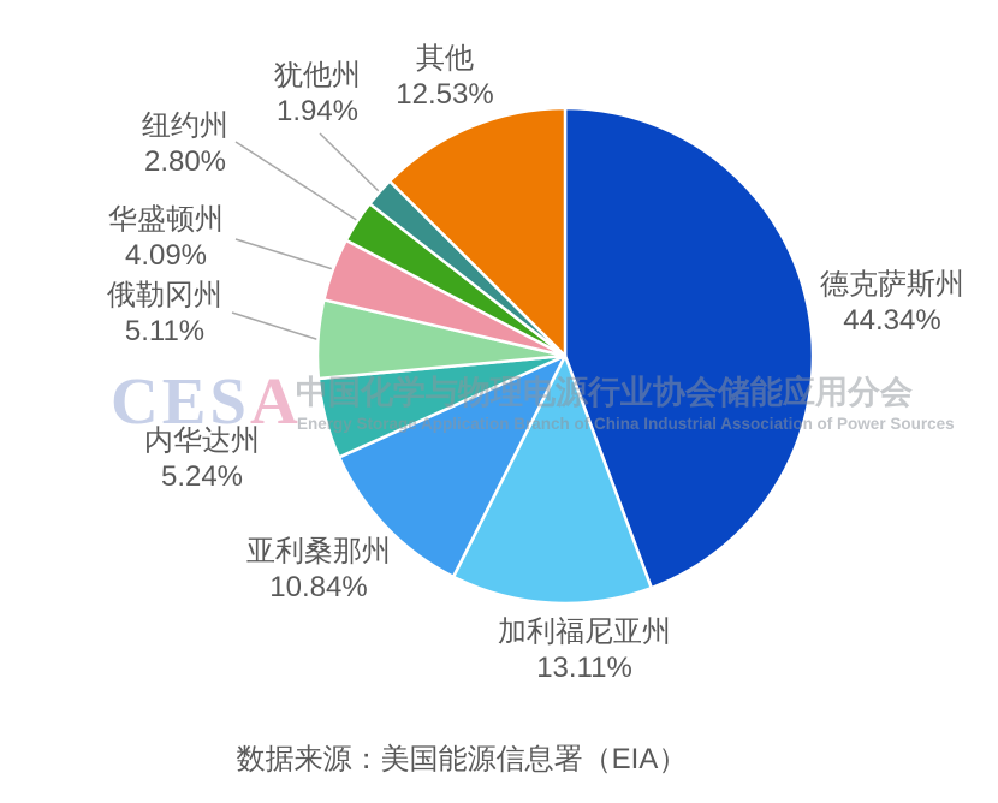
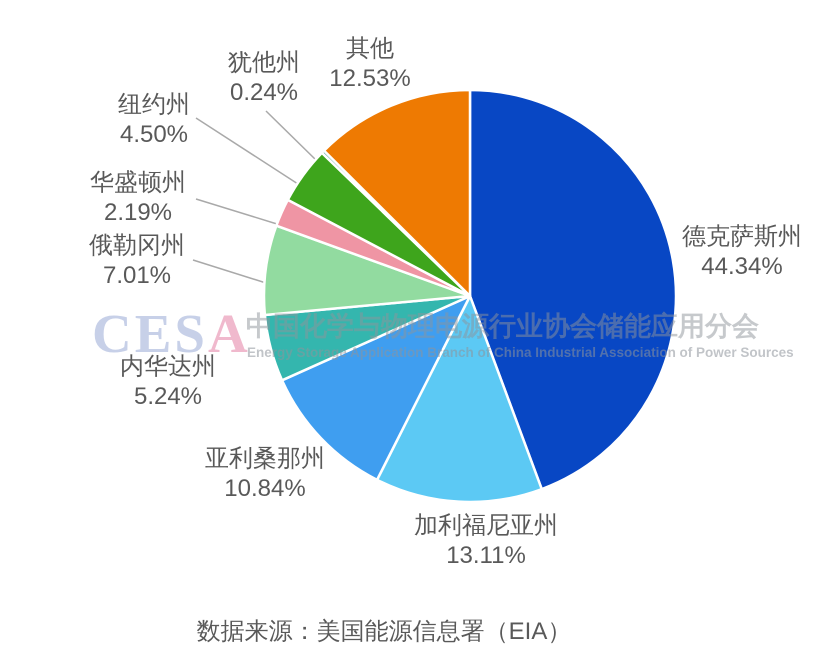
俄勒冈州: 5.11% -> 7.01%
华盛顿州: 4.09% -> 2.19%
纽约州: 2.80% -> 4.50%
犹他州: 1.94% -> 0.24%
